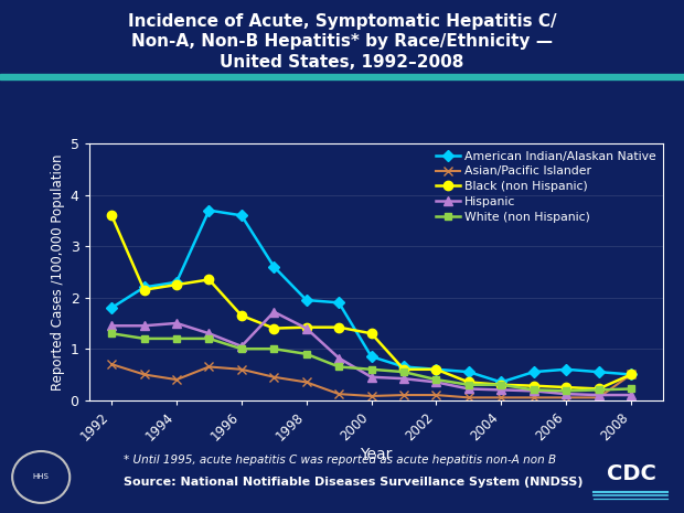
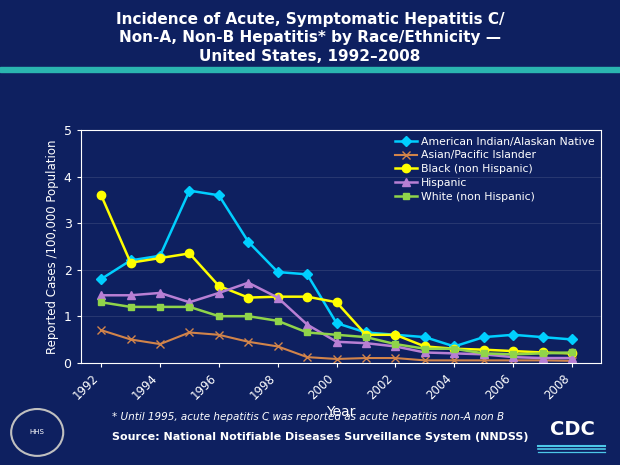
Hispanic/1996: 1.05 -> 1.50
Asian/Pacific Islander/2008: 0.50 -> 0.04
Black (non Hispanic)/2008: 0.50 -> 0.20
